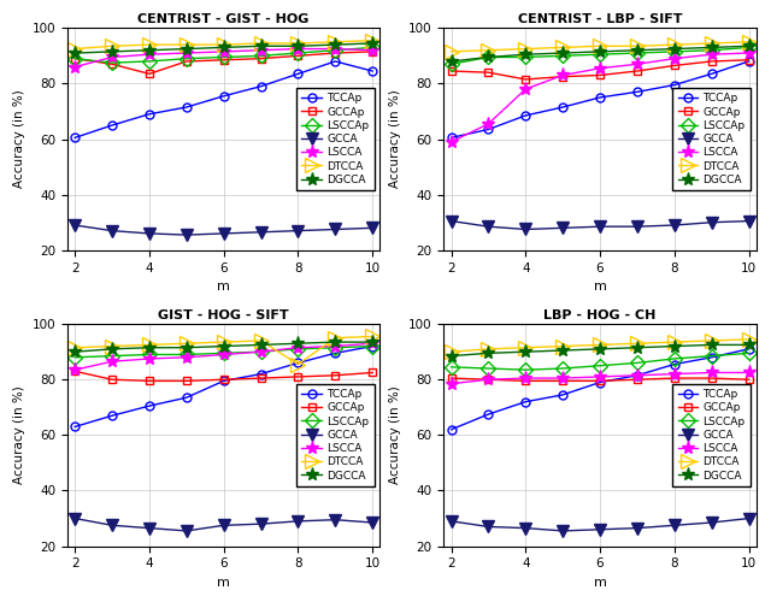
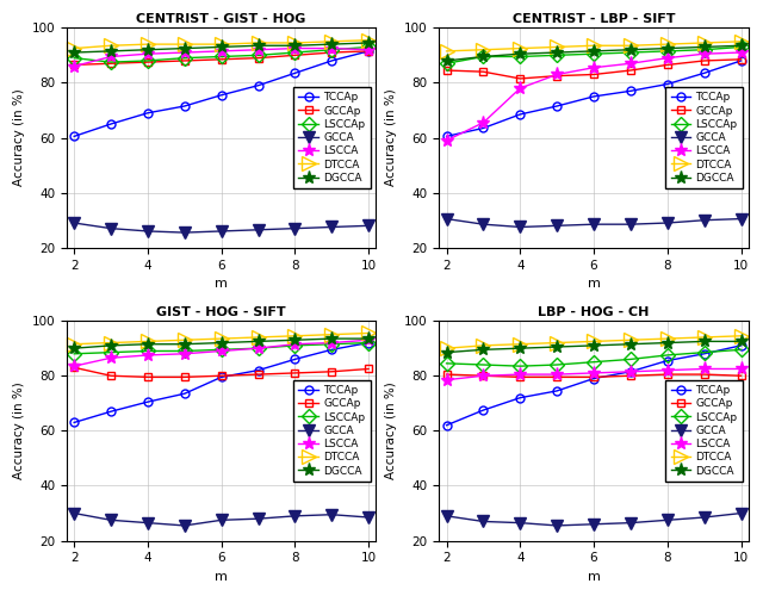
CENTRIST - GIST - HOG/GCCAp/2: 89.0 -> 86.5
CENTRIST - GIST - HOG/GCCAp/4: 83.5 -> 87.5
CENTRIST - GIST - HOG/TCCAp/10: 84.5 -> 91.5
GIST - HOG - SIFT/DTCCA/8: 85.5 -> 94.5
